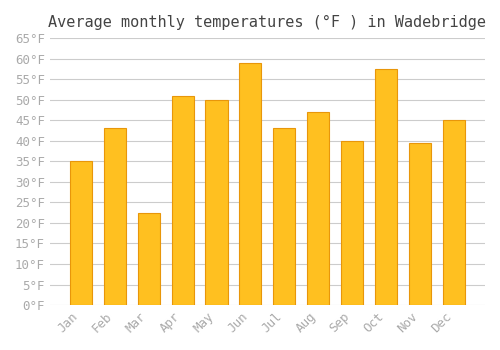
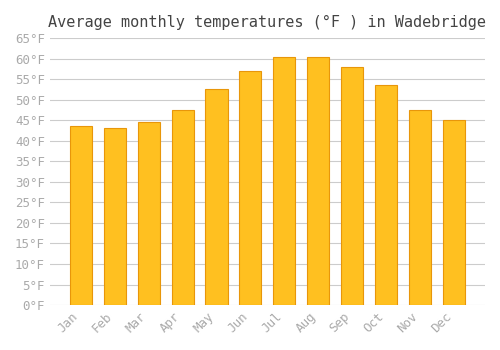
Jan: 35.0°F -> 43.5°F
Mar: 22.5°F -> 44.5°F
Apr: 51.0°F -> 47.5°F
May: 50.0°F -> 52.5°F
Jun: 59.0°F -> 57.0°F
Jul: 43.0°F -> 60.5°F
Aug: 47.0°F -> 60.5°F
Sep: 40.0°F -> 58.0°F
Oct: 57.5°F -> 53.5°F
Nov: 39.5°F -> 47.5°F
